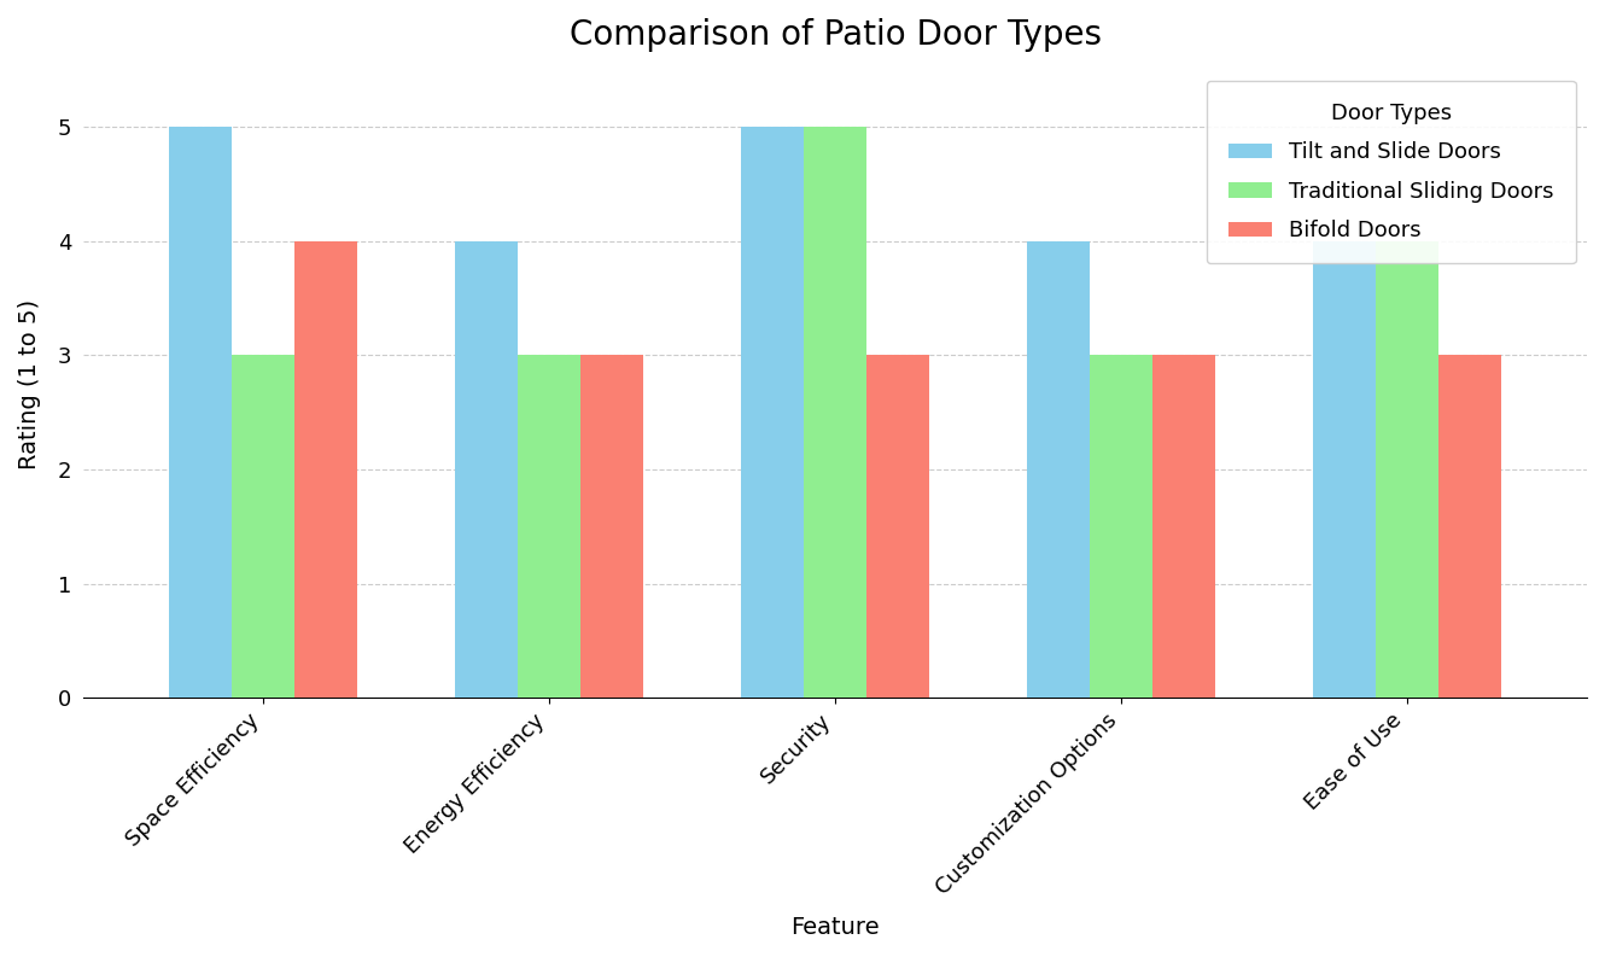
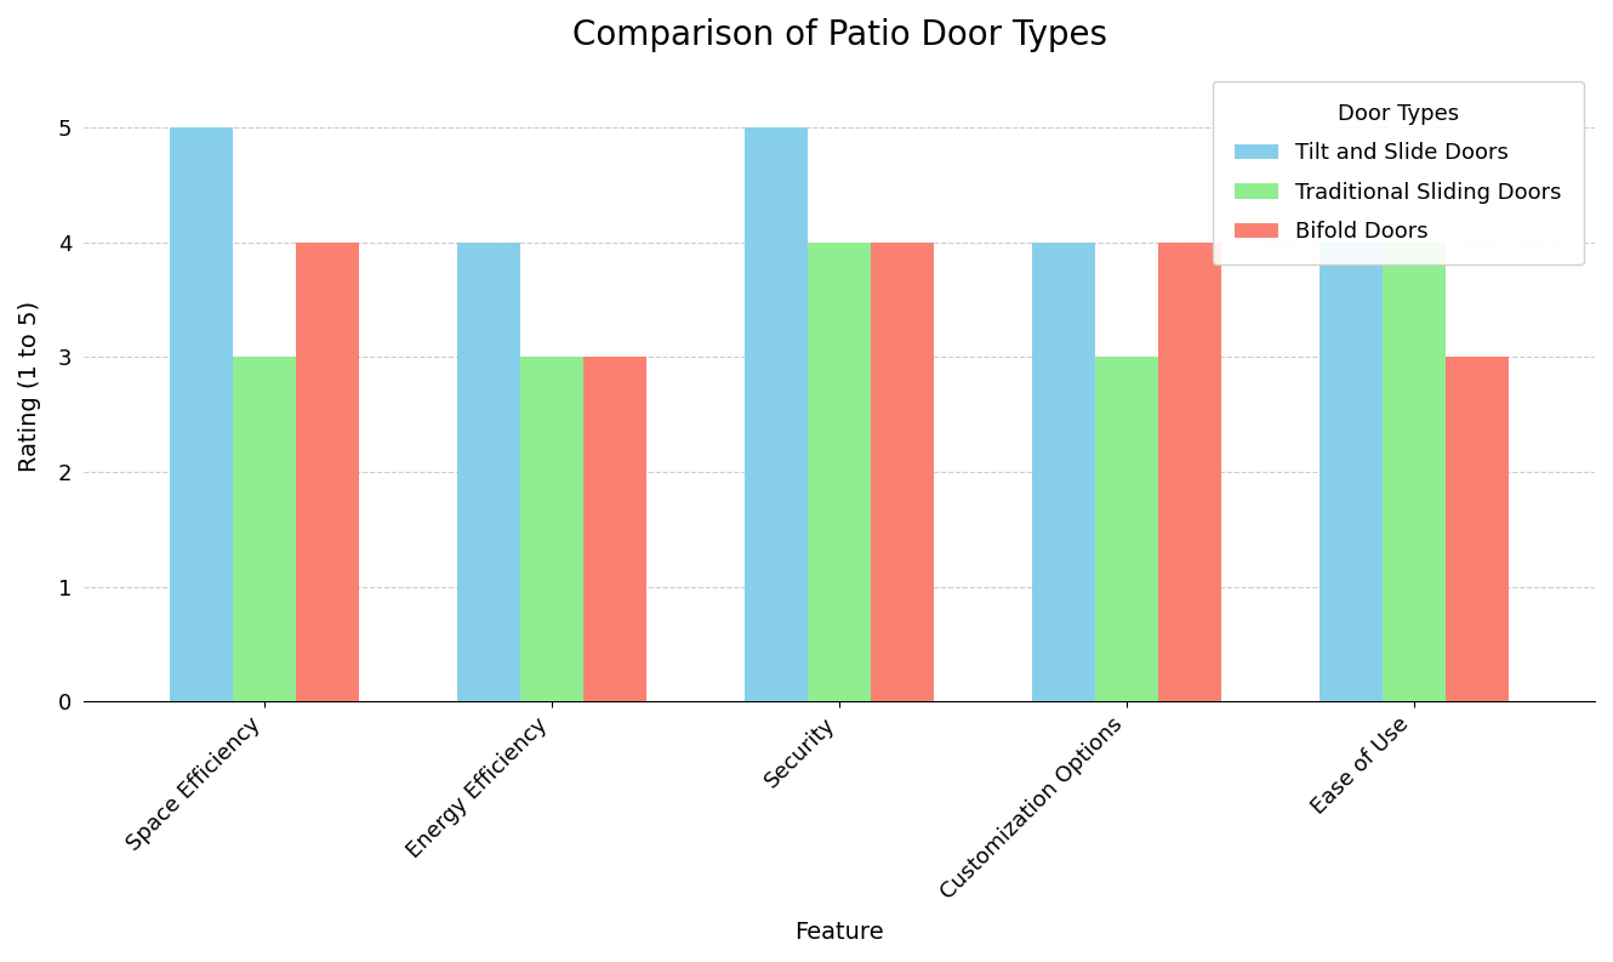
Traditional Sliding Doors/Security: 5 -> 4
Bifold Doors/Security: 3 -> 4
Bifold Doors/Customization Options: 3 -> 4
